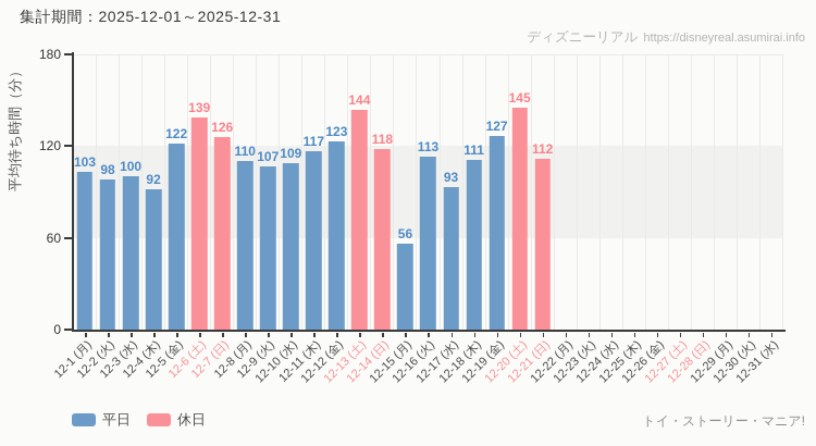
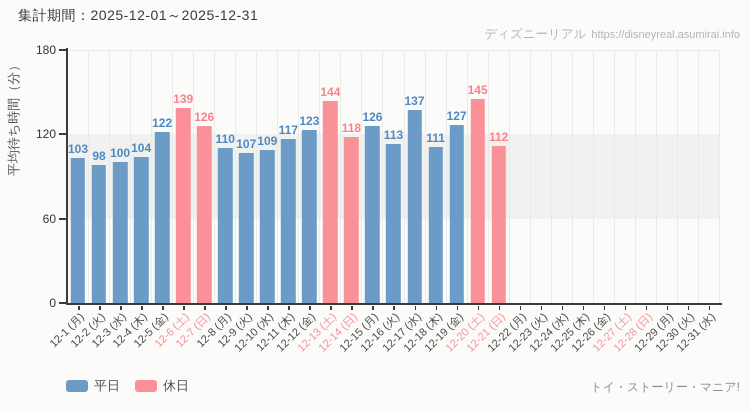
12-4 (木): 92 -> 104
12-15 (月): 56 -> 126
12-17 (水): 93 -> 137
